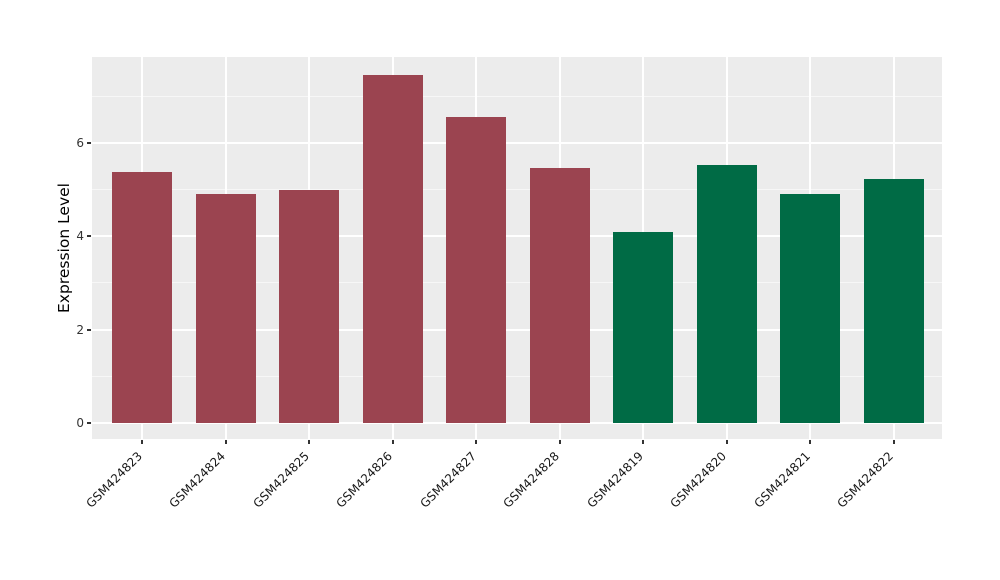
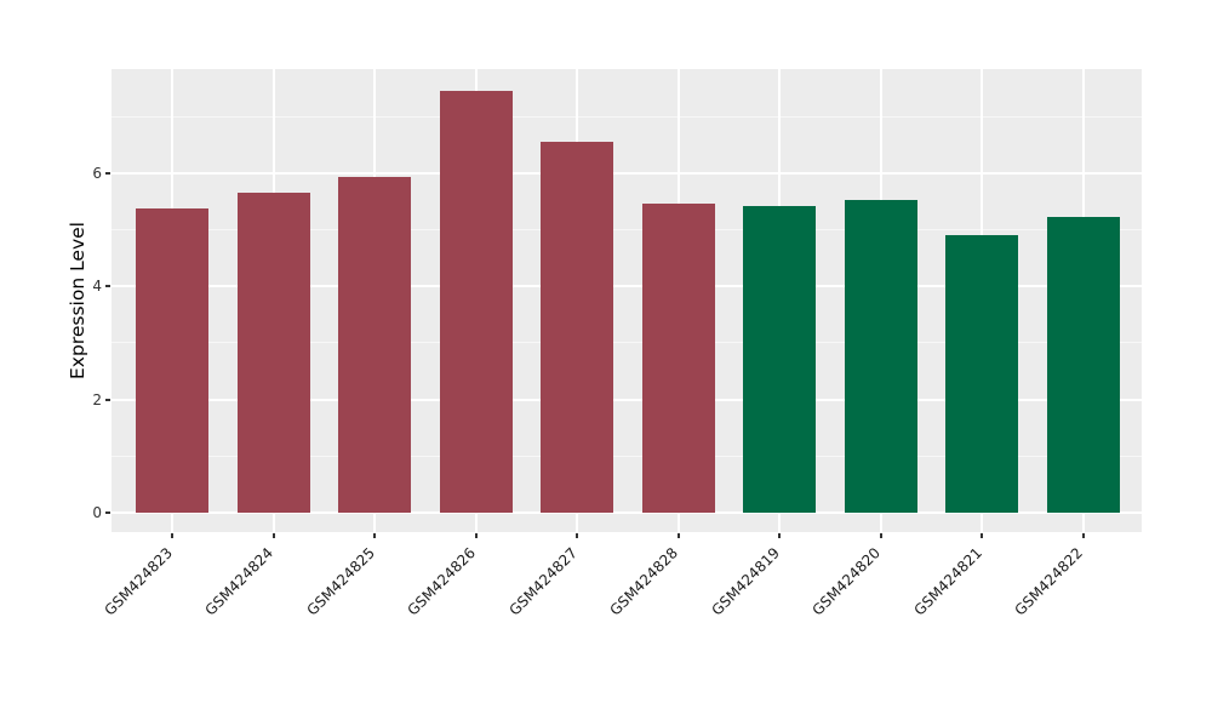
GSM424824: 4.9 -> 5.7
GSM424825: 5.0 -> 6.0
GSM424819: 4.1 -> 5.4
